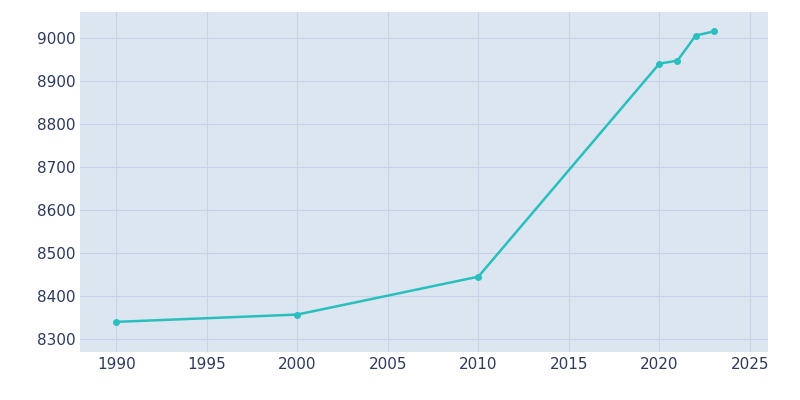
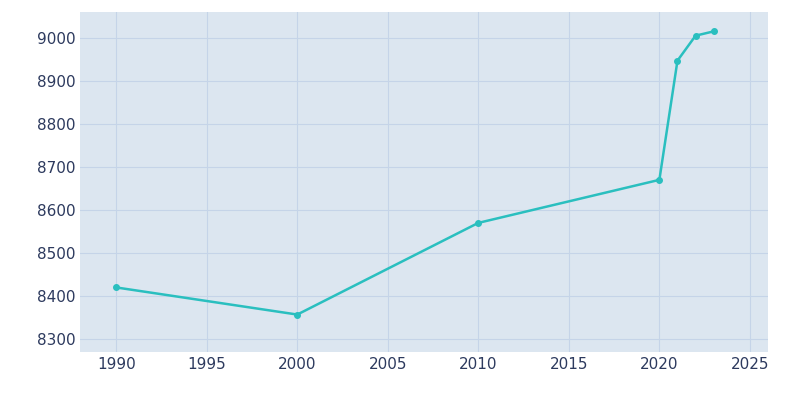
1990: 8340 -> 8420
2010: 8445 -> 8570
2020: 8940 -> 8670
